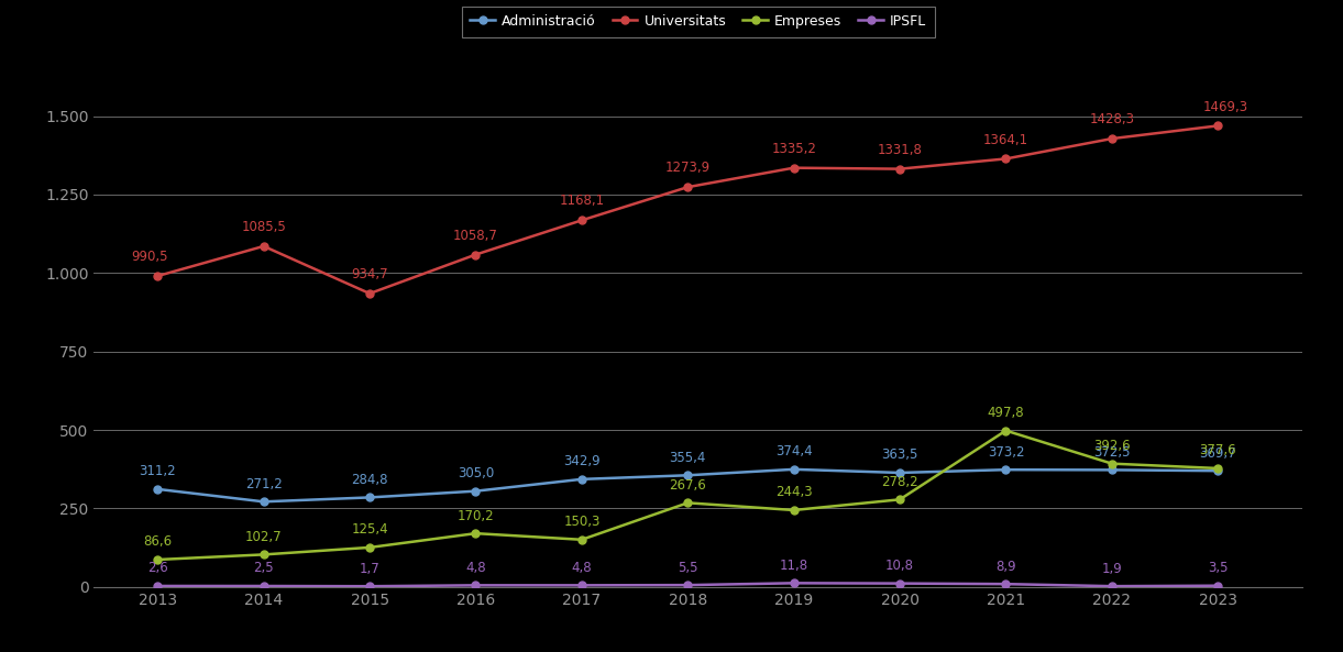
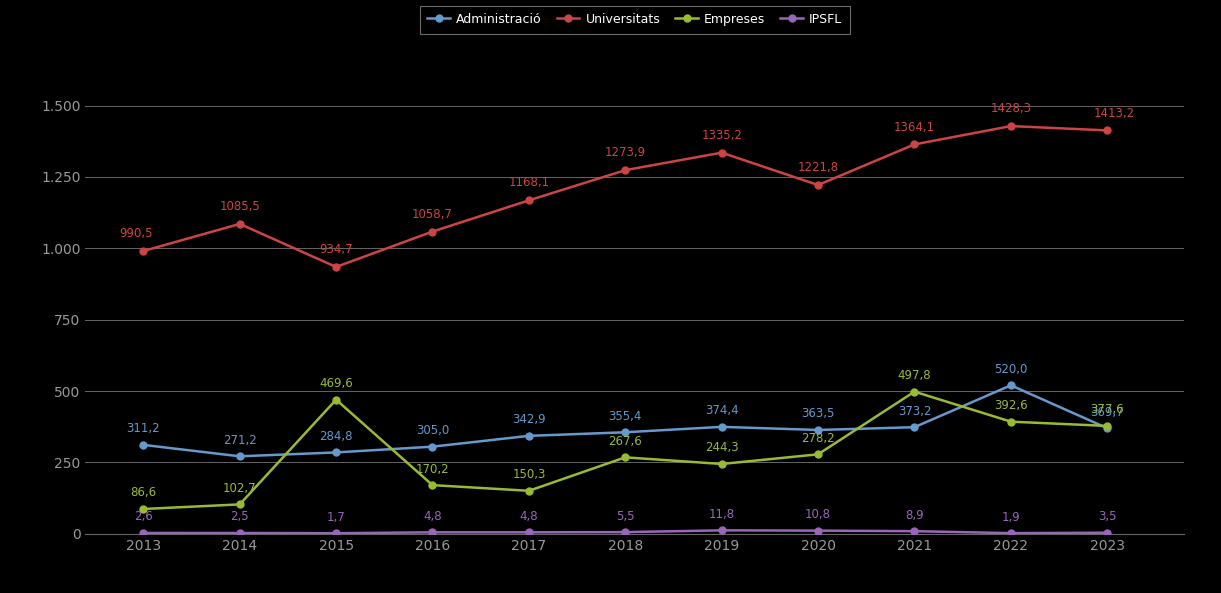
Empreses/2015: 125,4 -> 469,6
Universitats/2020: 1331,8 -> 1221,8
Administració/2022: 372 -> 520
Universitats/2023: 1469,3 -> 1413,2
